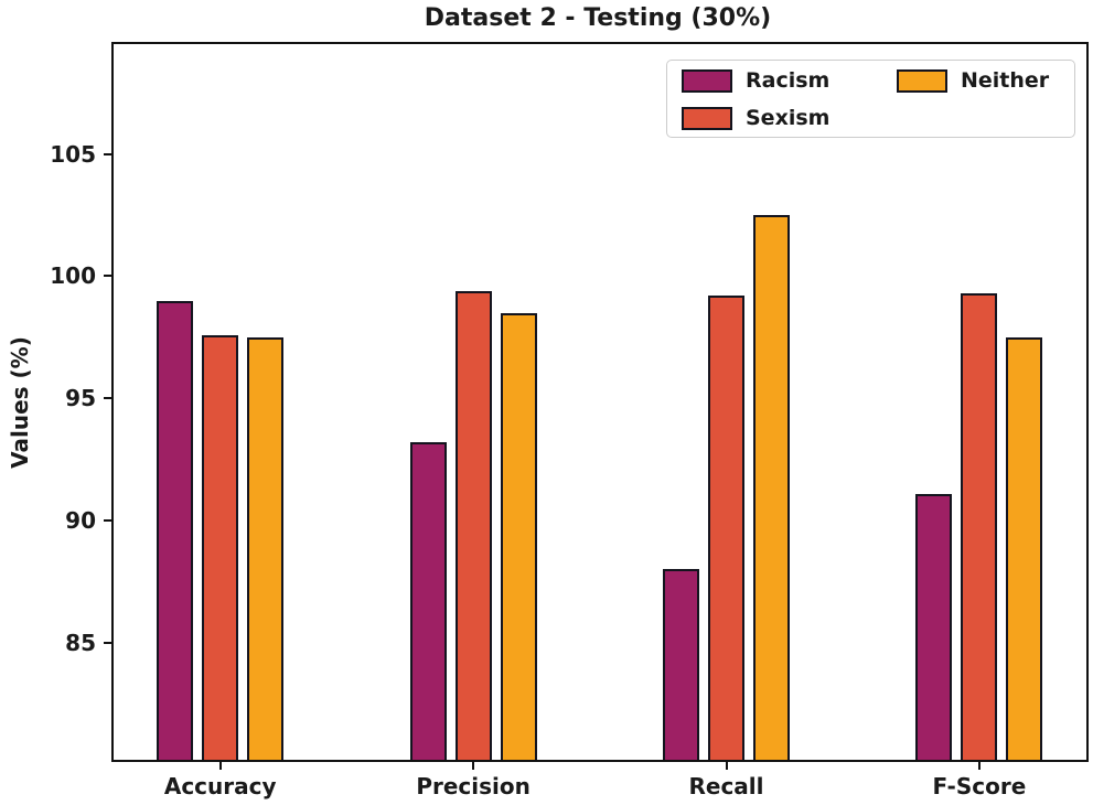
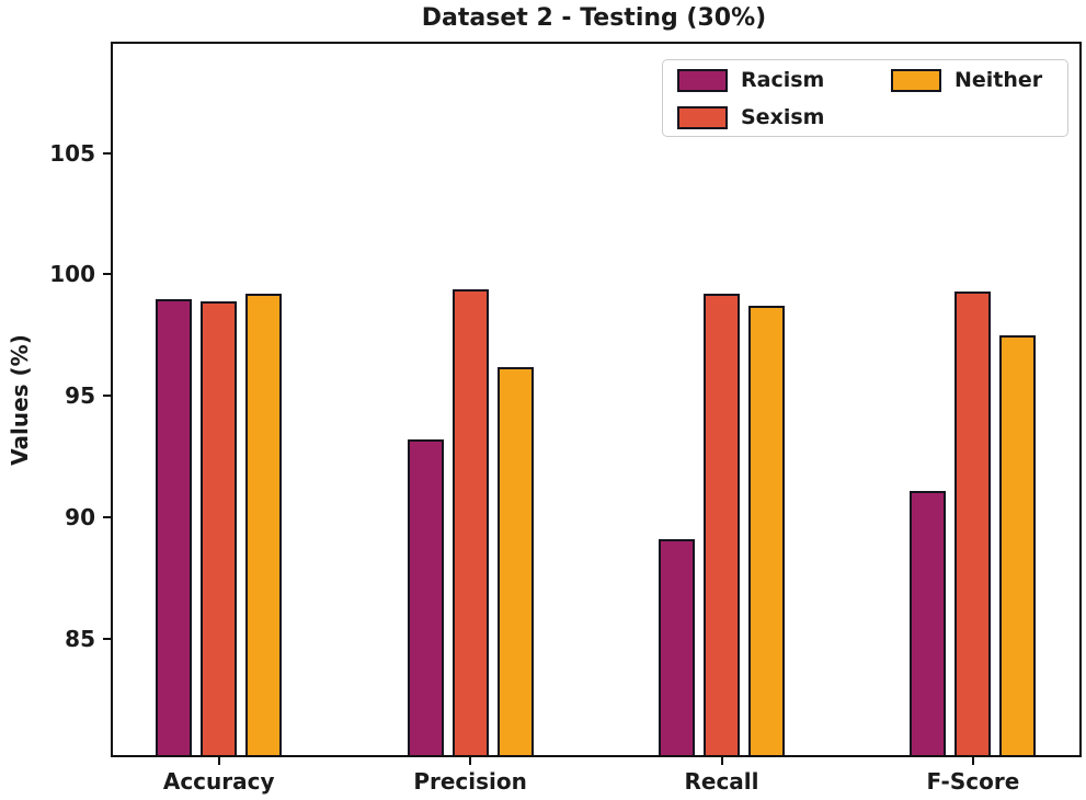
Sexism/Accuracy: 97.6 -> 98.9
Neither/Accuracy: 97.5 -> 99.2
Neither/Precision: 98.5 -> 96.2
Racism/Recall: 88.0 -> 89.1
Neither/Recall: 102.5 -> 98.7
